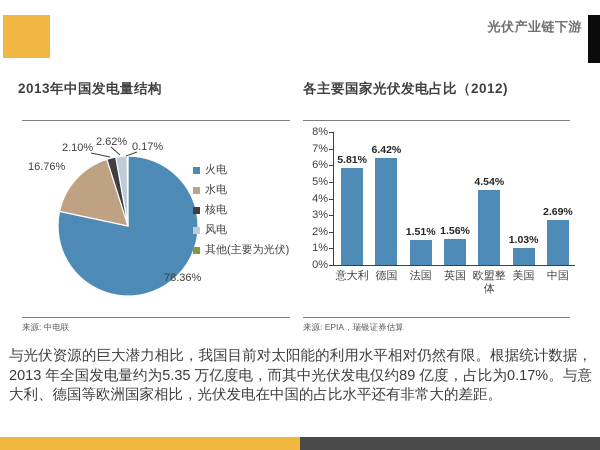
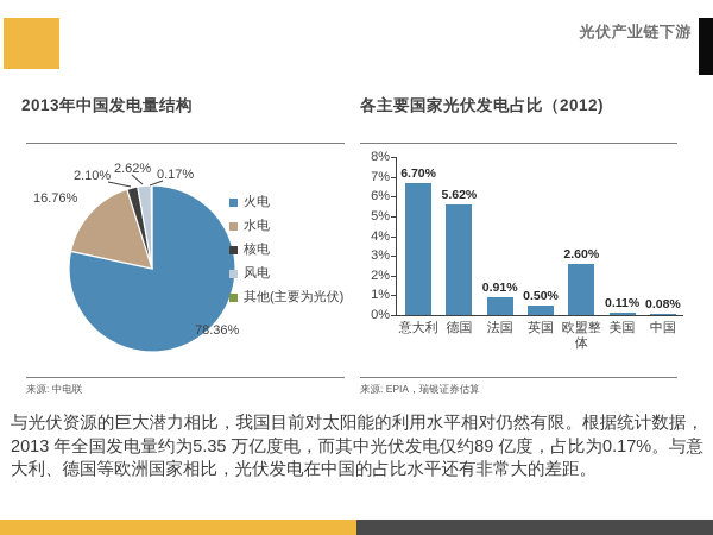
各主要国家光伏发电占比（2012)/意大利: 5.81% -> 6.70%
各主要国家光伏发电占比（2012)/德国: 6.42% -> 5.62%
各主要国家光伏发电占比（2012)/法国: 1.51% -> 0.91%
各主要国家光伏发电占比（2012)/英国: 1.56% -> 0.50%
各主要国家光伏发电占比（2012)/欧盟整体: 4.54% -> 2.60%
各主要国家光伏发电占比（2012)/美国: 1.03% -> 0.11%
各主要国家光伏发电占比（2012)/中国: 2.69% -> 0.08%
